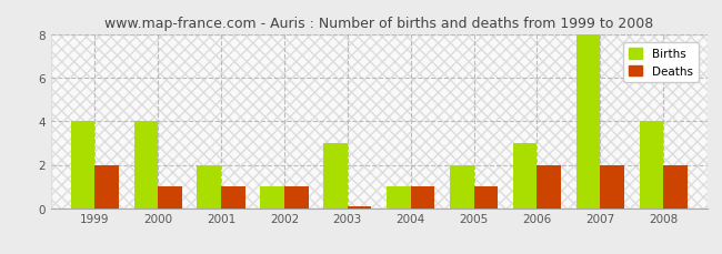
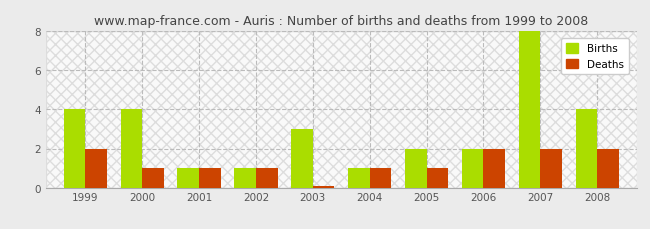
Births/2001: 2 -> 1
Births/2006: 3 -> 2
